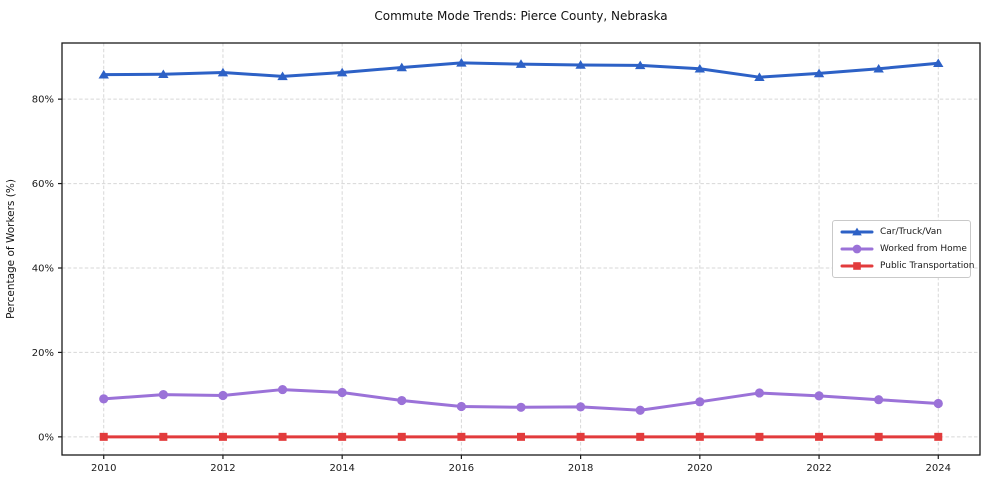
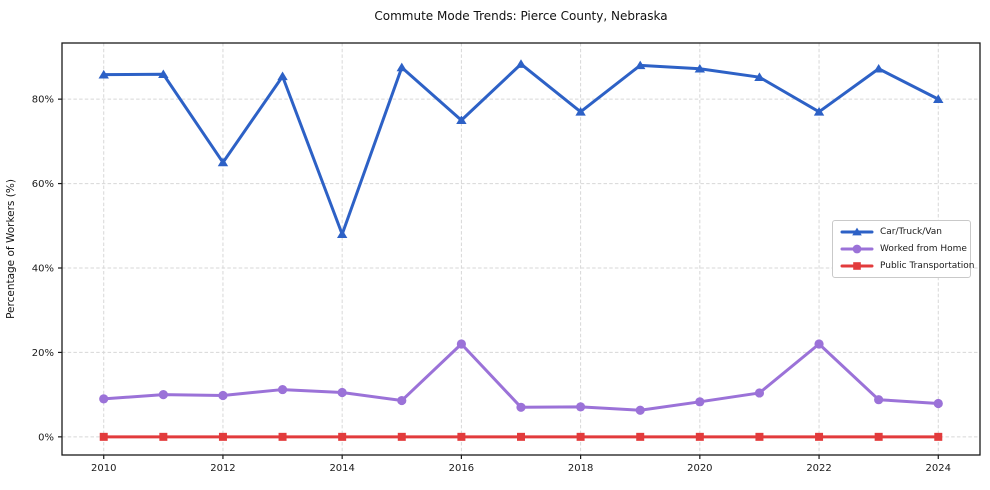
Car/Truck/Van/2012: 86% -> 65%
Car/Truck/Van/2014: 86% -> 48%
Car/Truck/Van/2016: 89% -> 75%
Worked from Home/2016: 7% -> 22%
Car/Truck/Van/2018: 88% -> 77%
Car/Truck/Van/2022: 86% -> 77%
Worked from Home/2022: 10% -> 22%
Car/Truck/Van/2024: 88% -> 80%
